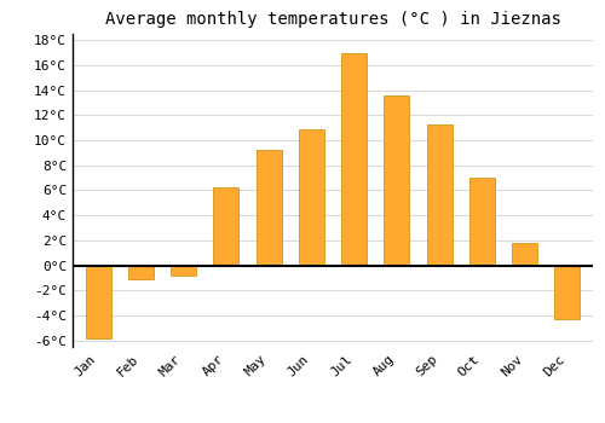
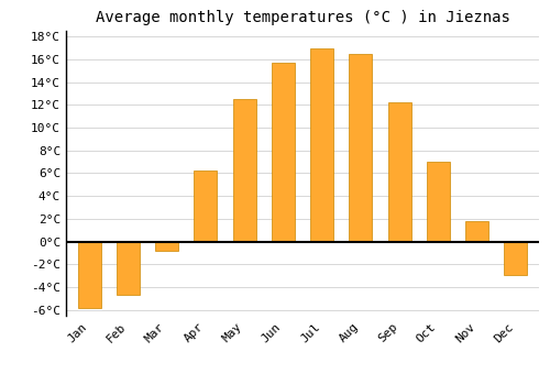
Feb: -1.1°C -> -4.7°C
May: 9.2°C -> 12.5°C
Jun: 10.9°C -> 15.7°C
Aug: 13.6°C -> 16.5°C
Sep: 11.3°C -> 12.2°C
Dec: -4.3°C -> -2.9°C
